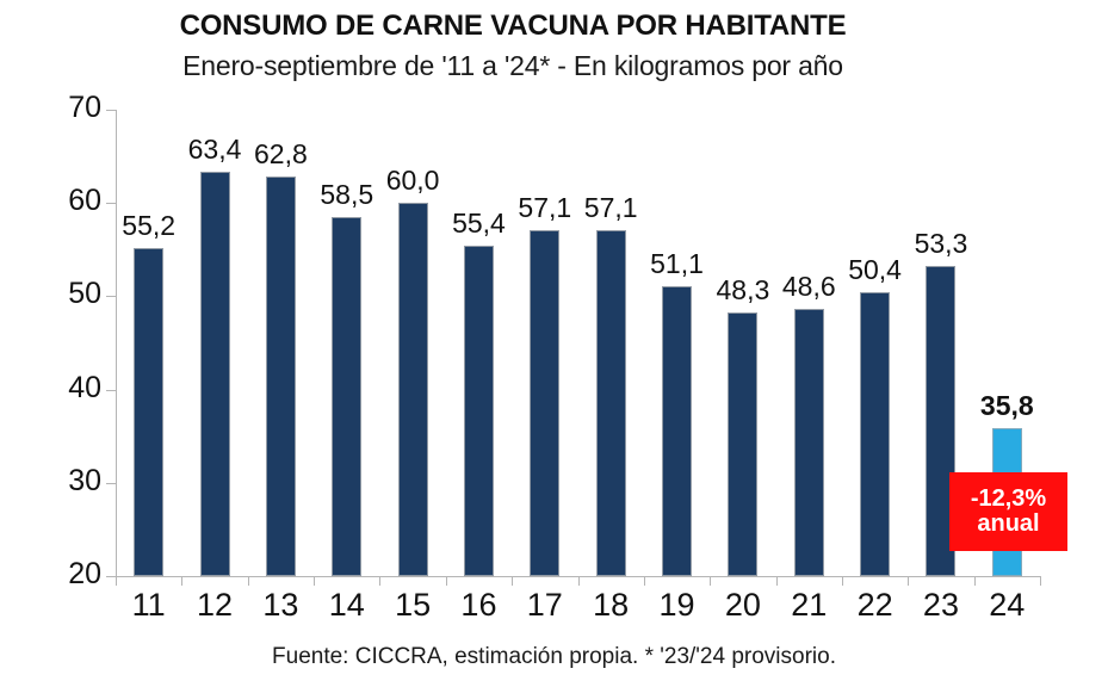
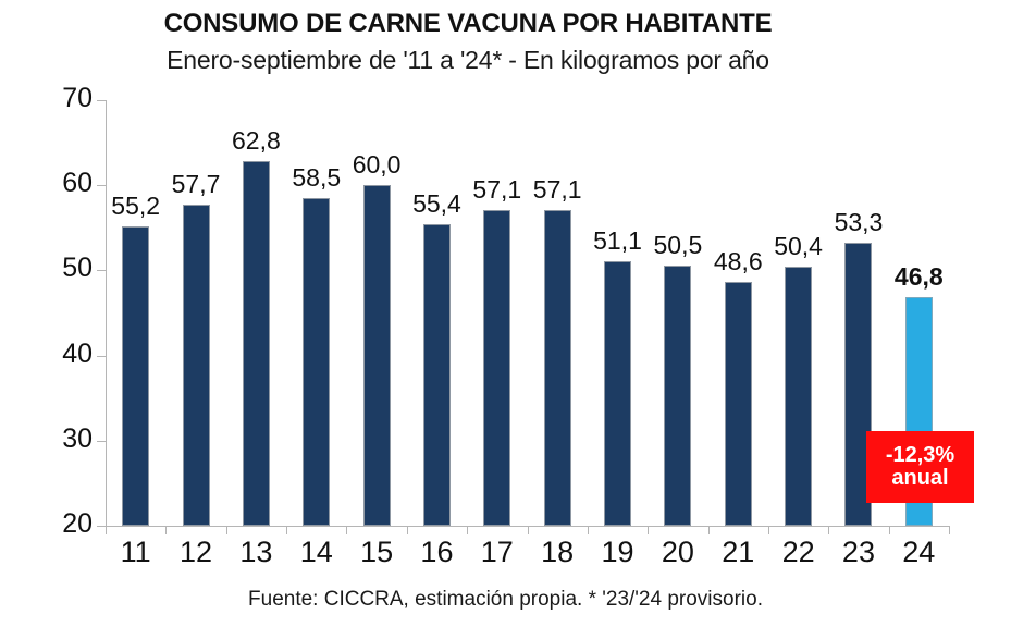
12: 63,4 -> 57,7
20: 48,3 -> 50,5
24: 35,8 -> 46,8
